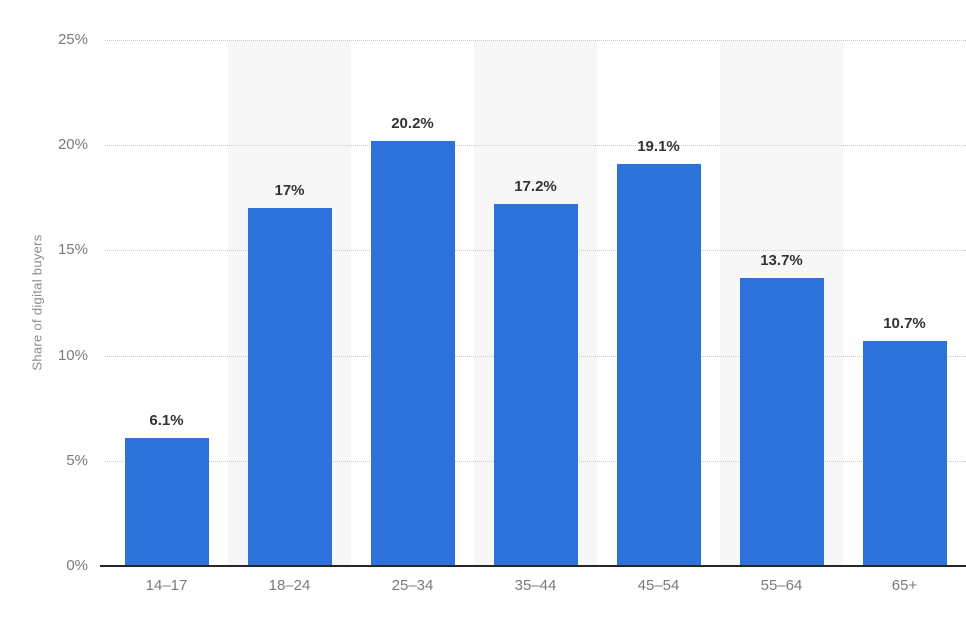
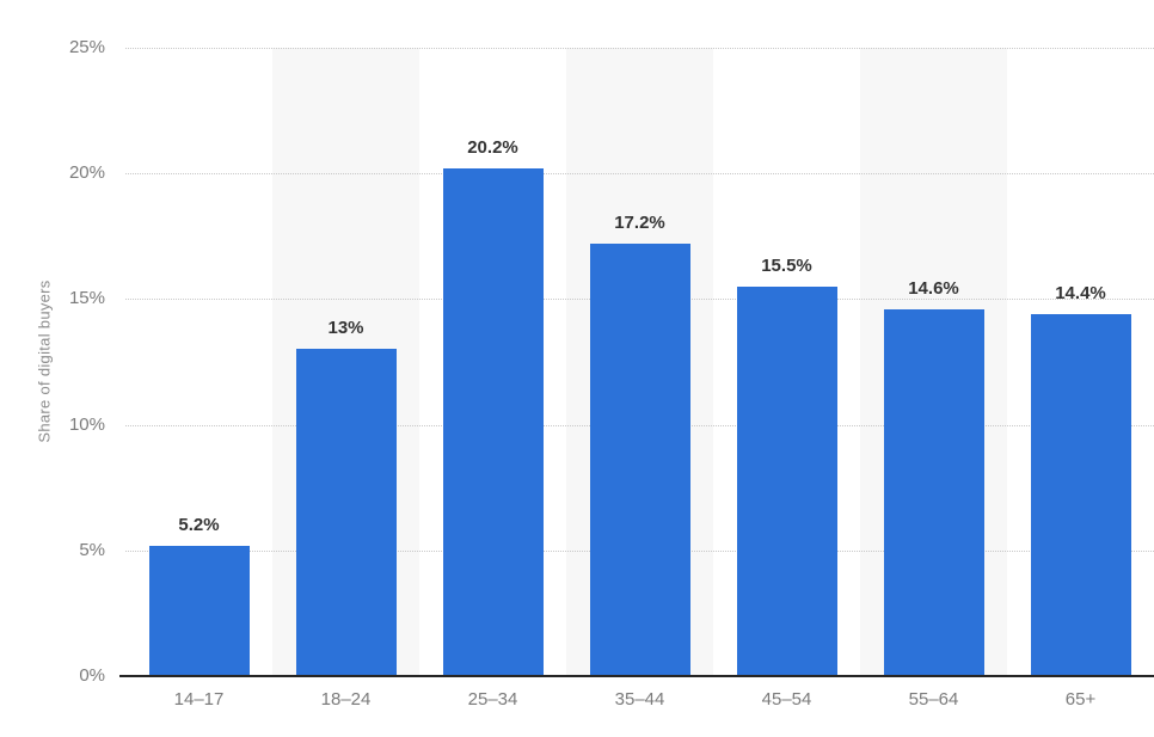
14–17: 6.1% -> 5.2%
18–24: 17% -> 13%
45–54: 19.1% -> 15.5%
55–64: 13.7% -> 14.6%
65+: 10.7% -> 14.4%
